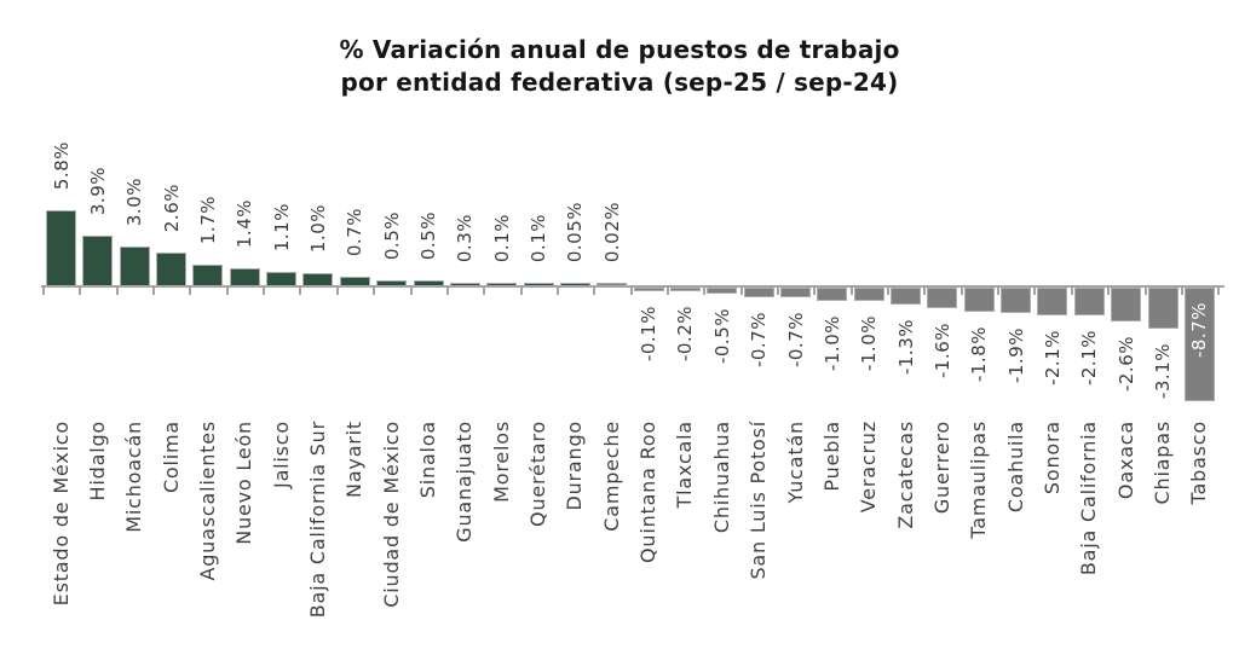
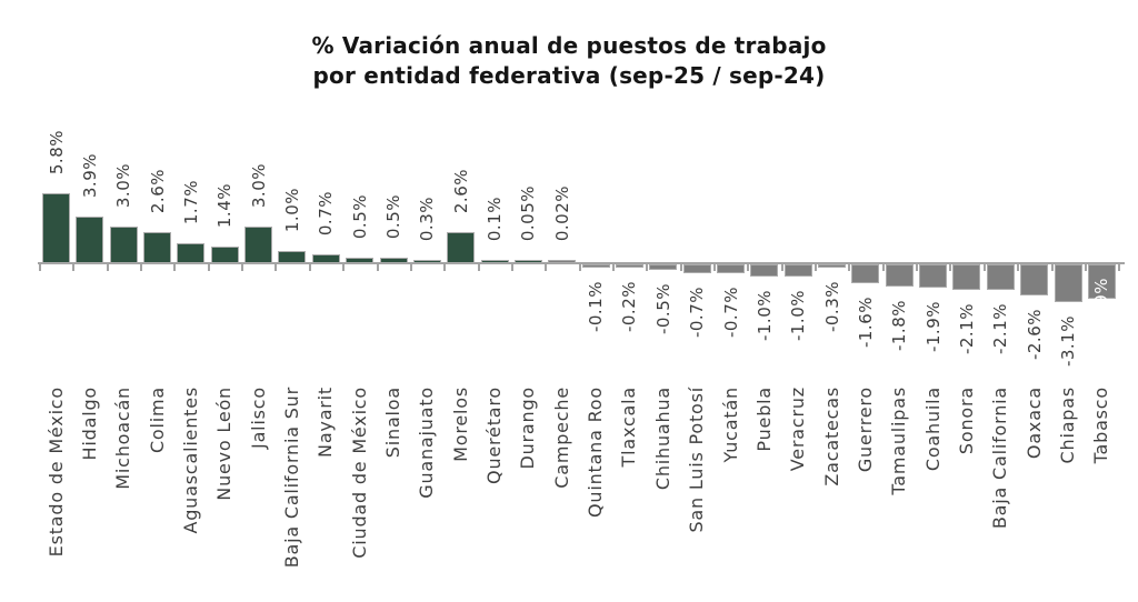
Jalisco: 1.1% -> 3.0%
Morelos: 0.1% -> 2.6%
Zacatecas: -1.3% -> -0.3%
Tabasco: -8.7% -> -2.9%
